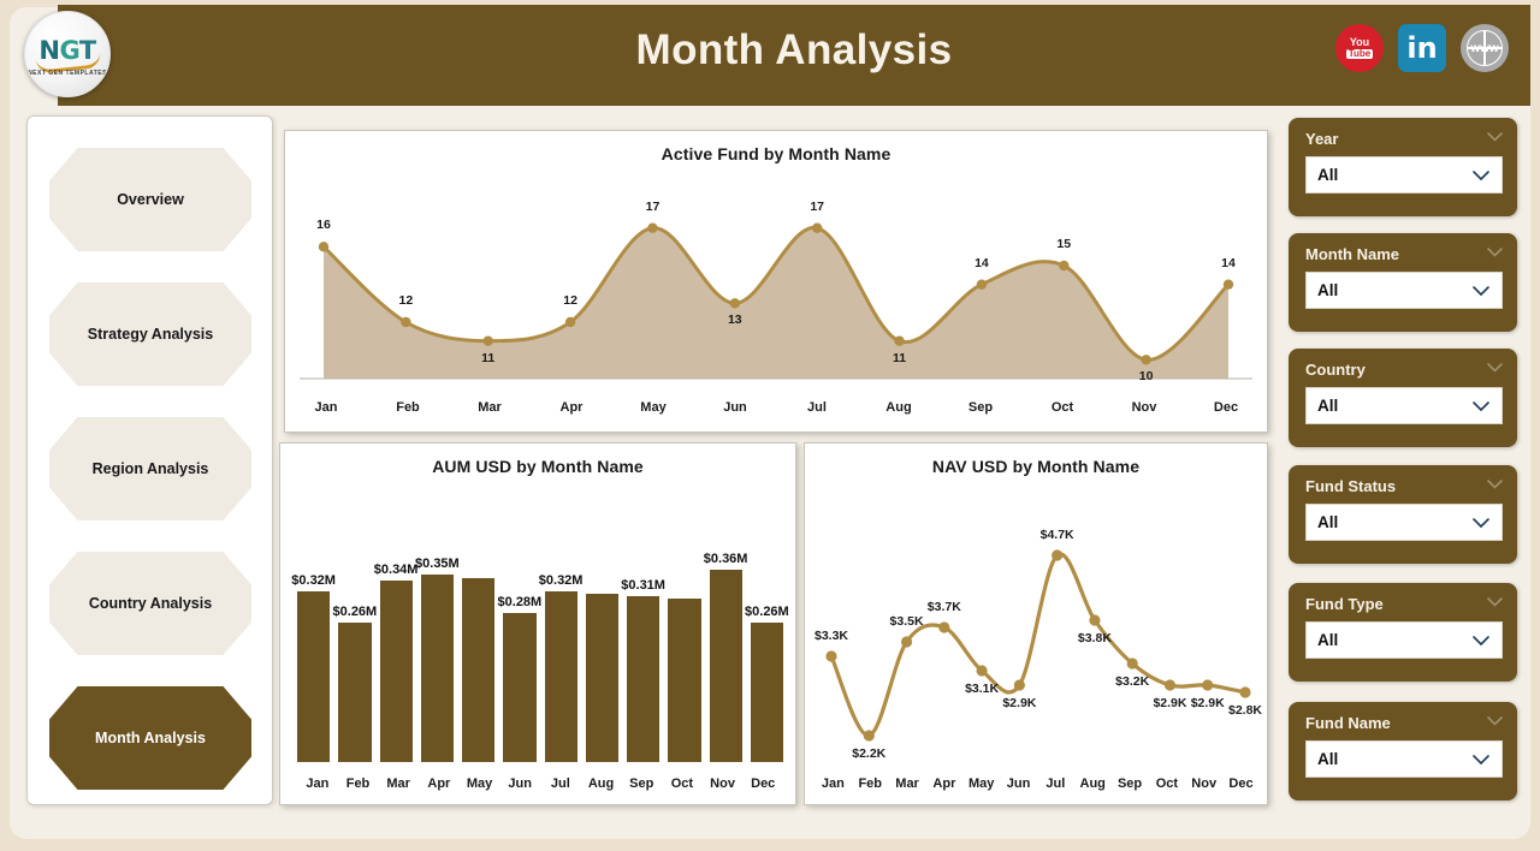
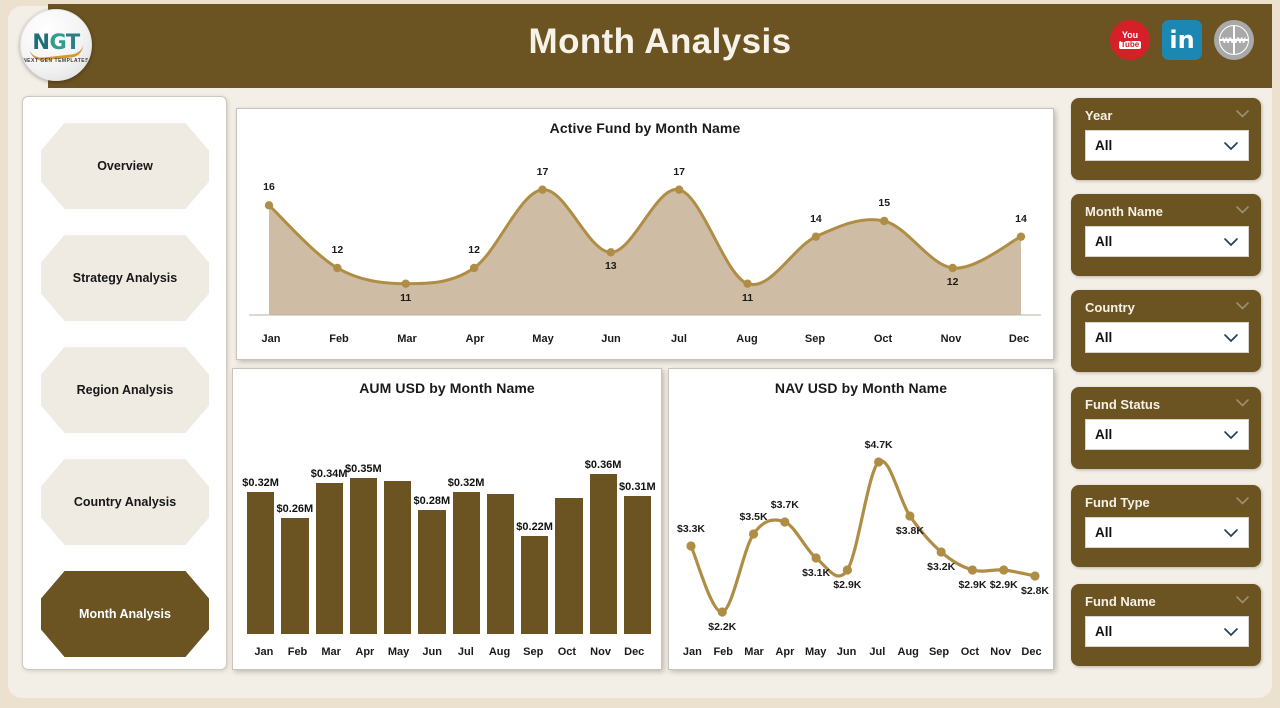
Active Fund by Month Name/Nov: 10 -> 12
AUM USD by Month Name/Sep: $0.31M -> $0.22M
AUM USD by Month Name/Dec: $0.26M -> $0.31M
